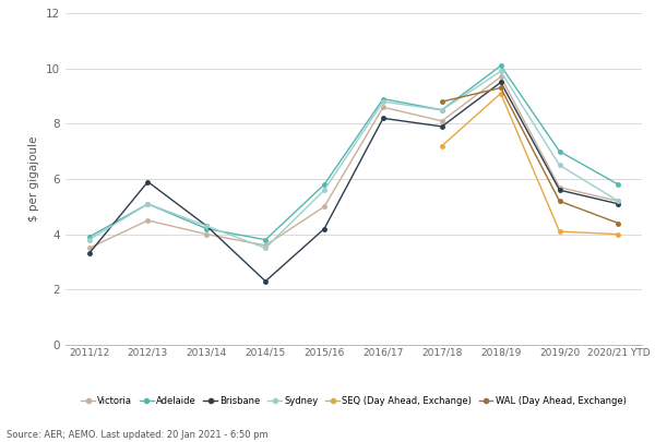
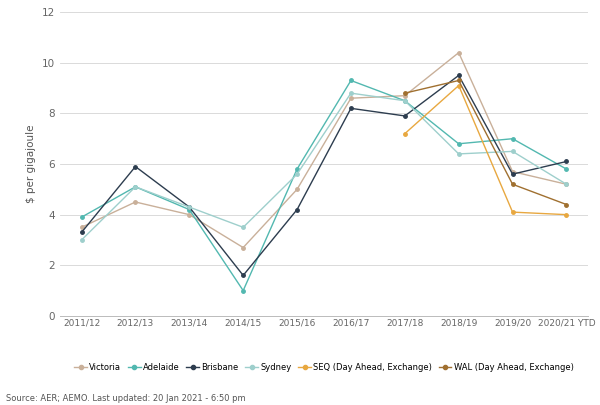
Sydney/2011/12: 3.8 -> 3.0
Victoria/2014/15: 3.6 -> 2.7
Adelaide/2014/15: 3.8 -> 1.0
Brisbane/2014/15: 2.3 -> 1.6
Adelaide/2016/17: 8.9 -> 9.3
Victoria/2017/18: 8.1 -> 8.7
Victoria/2018/19: 9.7 -> 10.4
Adelaide/2018/19: 10.1 -> 6.8
Sydney/2018/19: 9.9 -> 6.4
Brisbane/2020/21 YTD: 5.1 -> 6.1
